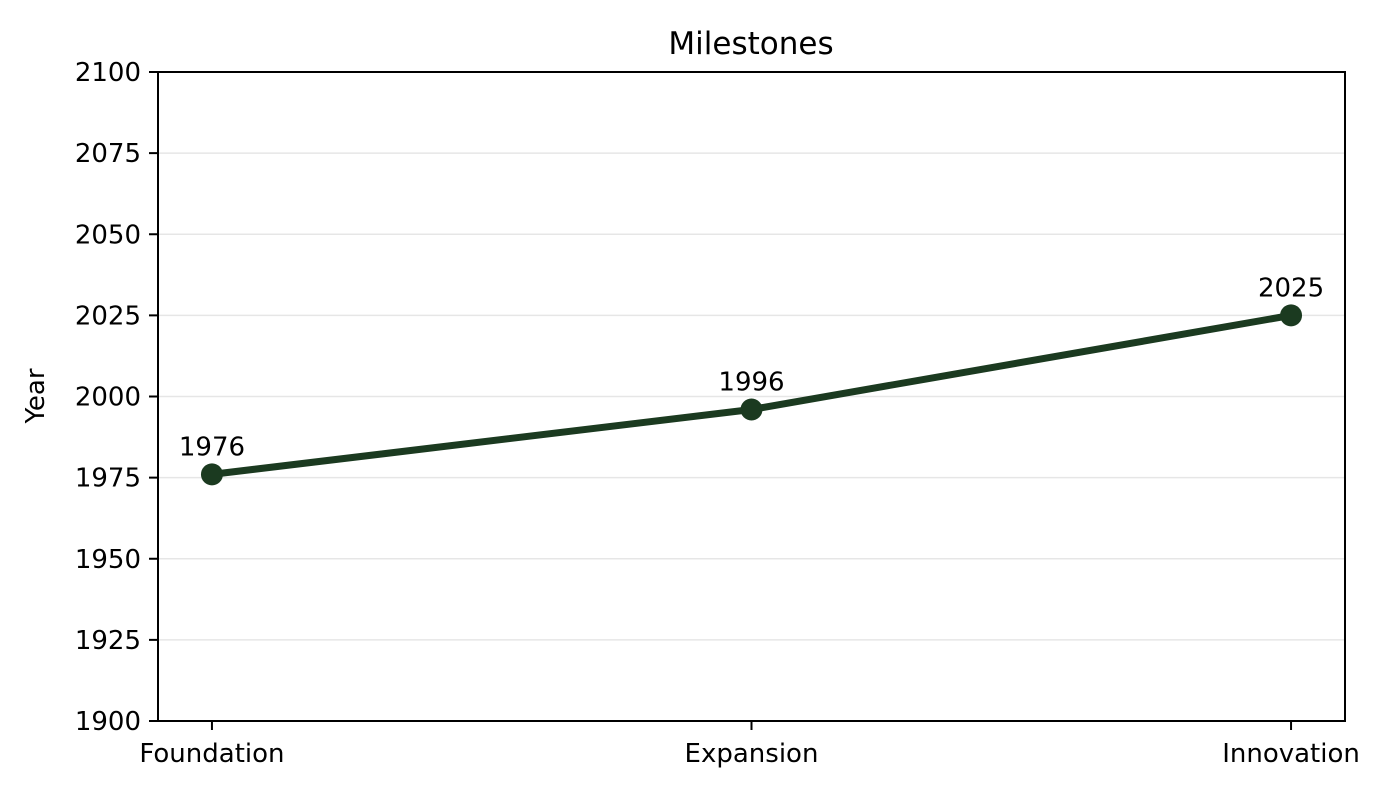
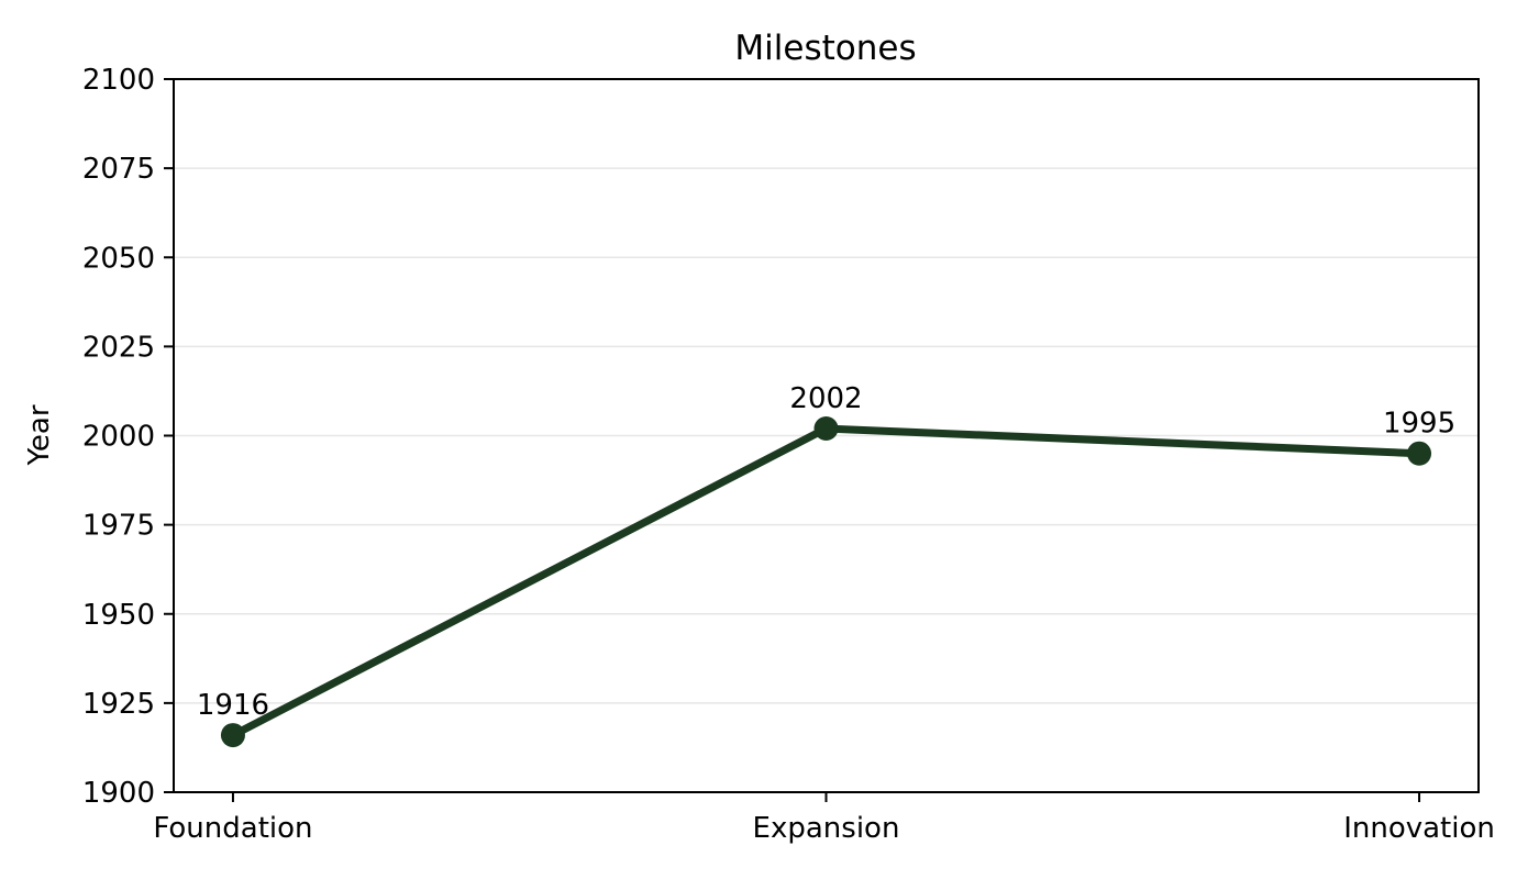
Foundation: 1976 -> 1916
Expansion: 1996 -> 2002
Innovation: 2025 -> 1995
